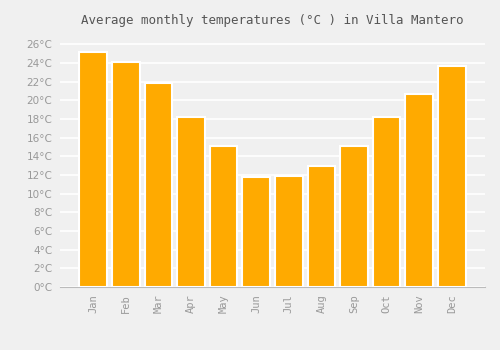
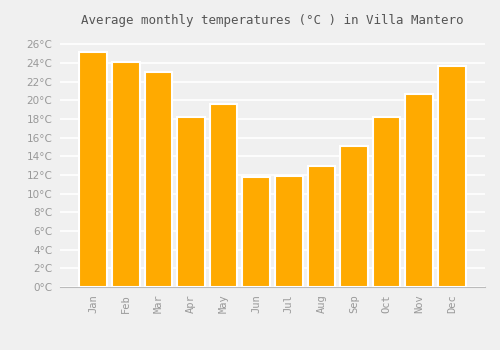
Mar: 21.9°C -> 23.0°C
May: 15.1°C -> 19.6°C
